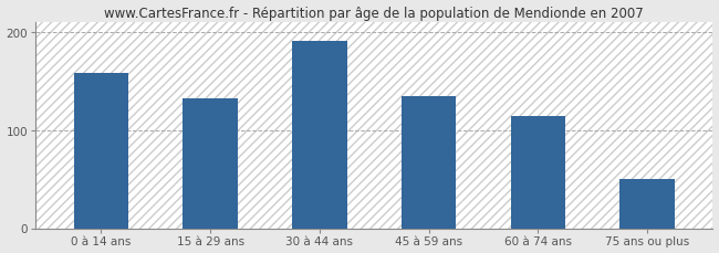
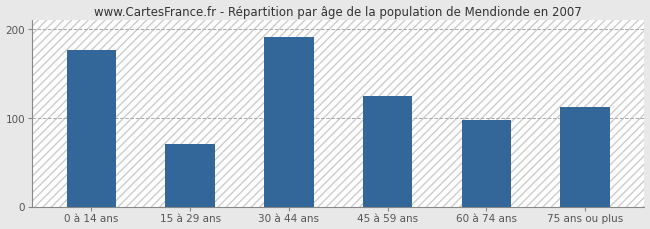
0 à 14 ans: 158 -> 176
15 à 29 ans: 132 -> 70
45 à 59 ans: 135 -> 124
60 à 74 ans: 114 -> 98
75 ans ou plus: 50 -> 112
